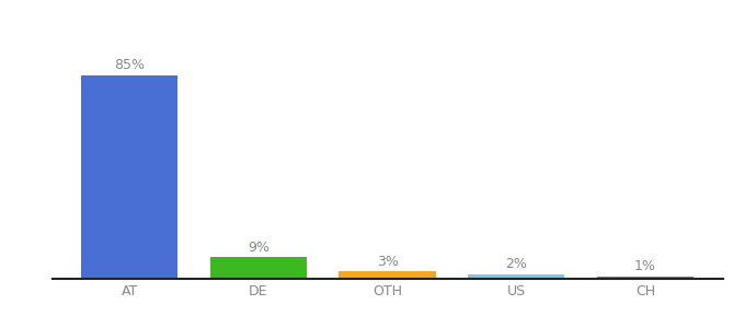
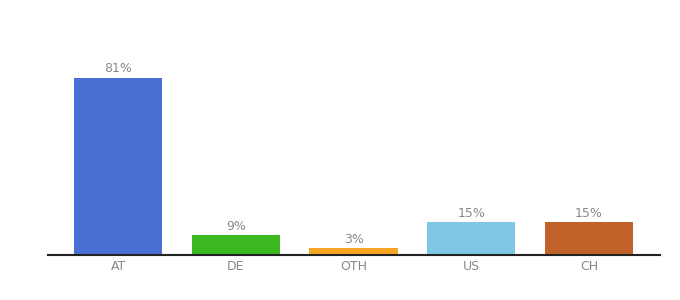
AT: 85% -> 81%
US: 2% -> 15%
CH: 1% -> 15%
